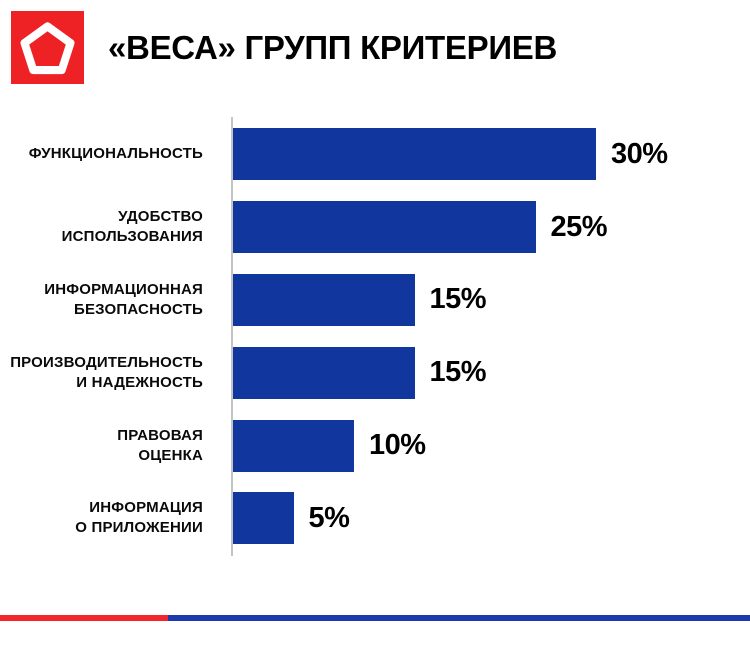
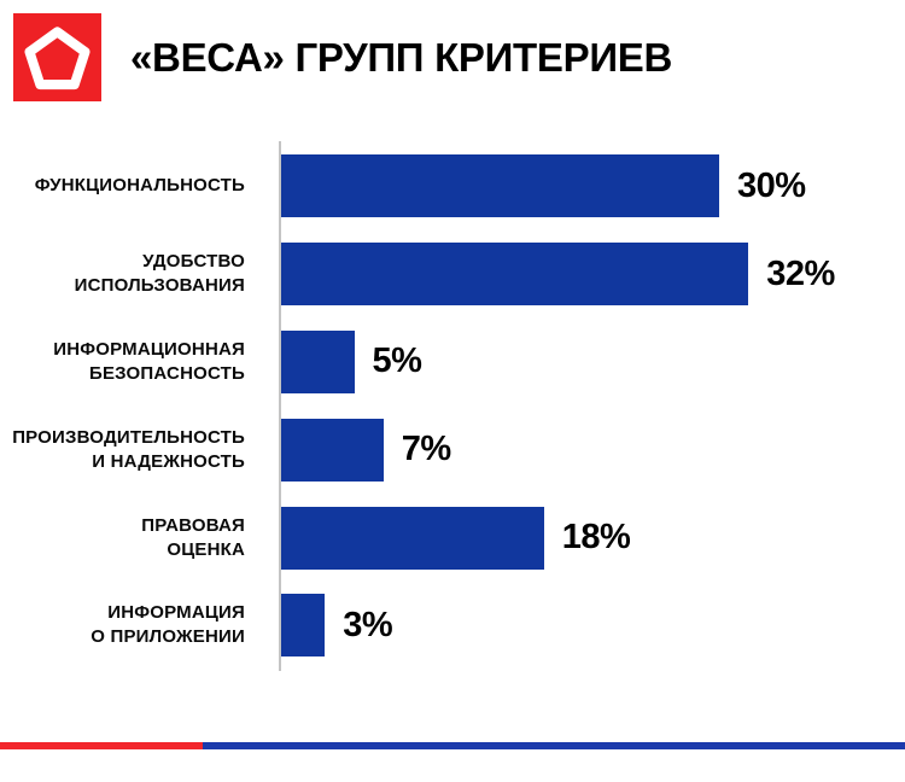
УДОБСТВО ИСПОЛЬЗОВАНИЯ: 25% -> 32%
ИНФОРМАЦИОННАЯ БЕЗОПАСНОСТЬ: 15% -> 5%
ПРОИЗВОДИТЕЛЬНОСТЬ И НАДЕЖНОСТЬ: 15% -> 7%
ПРАВОВАЯ ОЦЕНКА: 10% -> 18%
ИНФОРМАЦИЯ О ПРИЛОЖЕНИИ: 5% -> 3%
